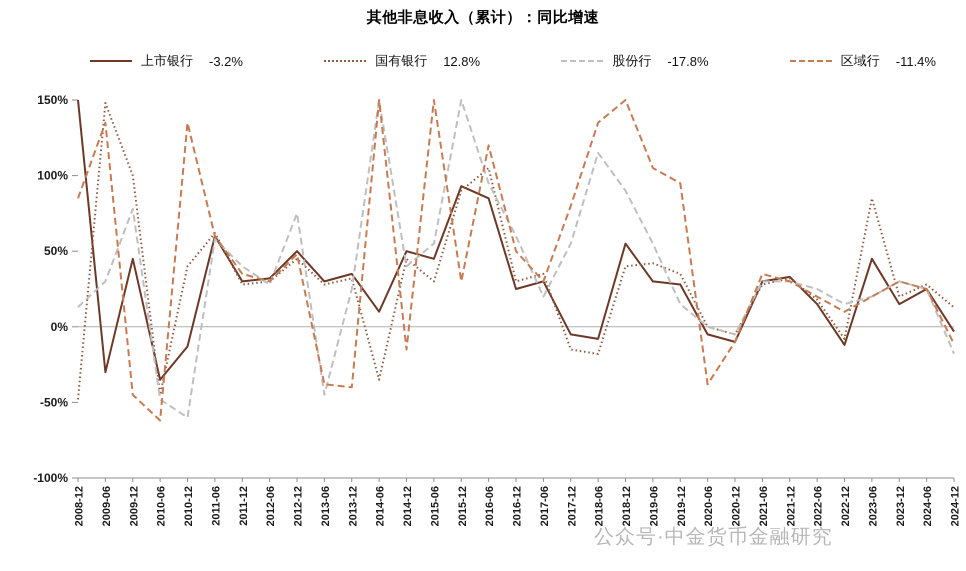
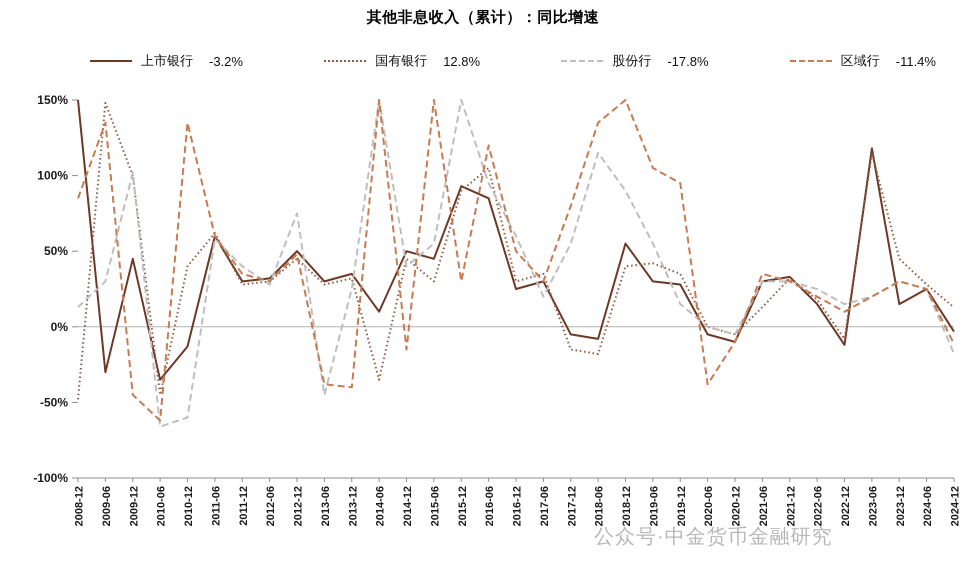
股份行/2009-12: 78% -> 102%
股份行/2010-06: -48% -> -66%
国有银行/2021-06: 28% -> 13%
上市银行/2023-06: 45% -> 118%
国有银行/2023-06: 85% -> 115%
国有银行/2023-12: 20% -> 45%
